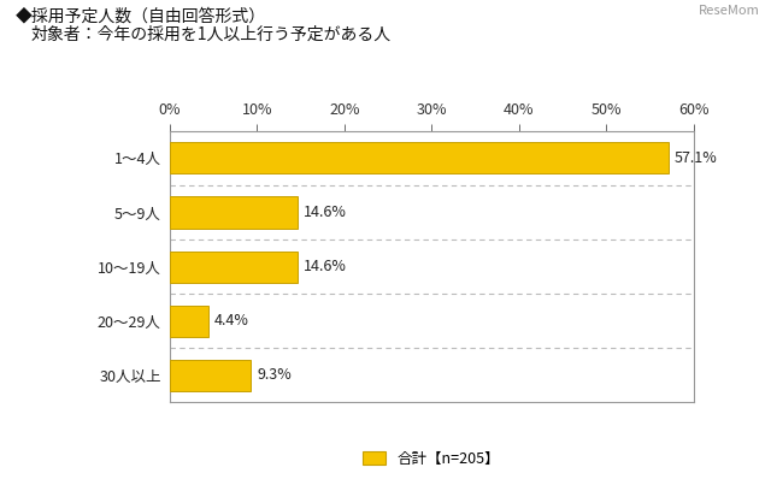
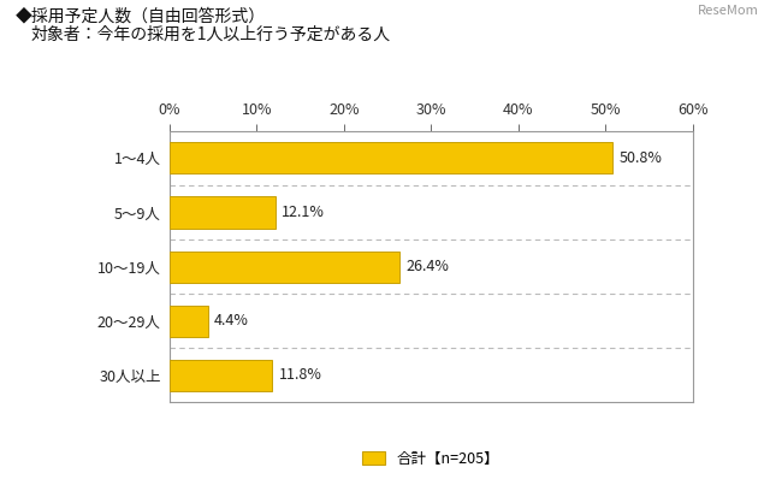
1～4人: 57.1% -> 50.8%
5～9人: 14.6% -> 12.1%
10～19人: 14.6% -> 26.4%
30人以上: 9.3% -> 11.8%
